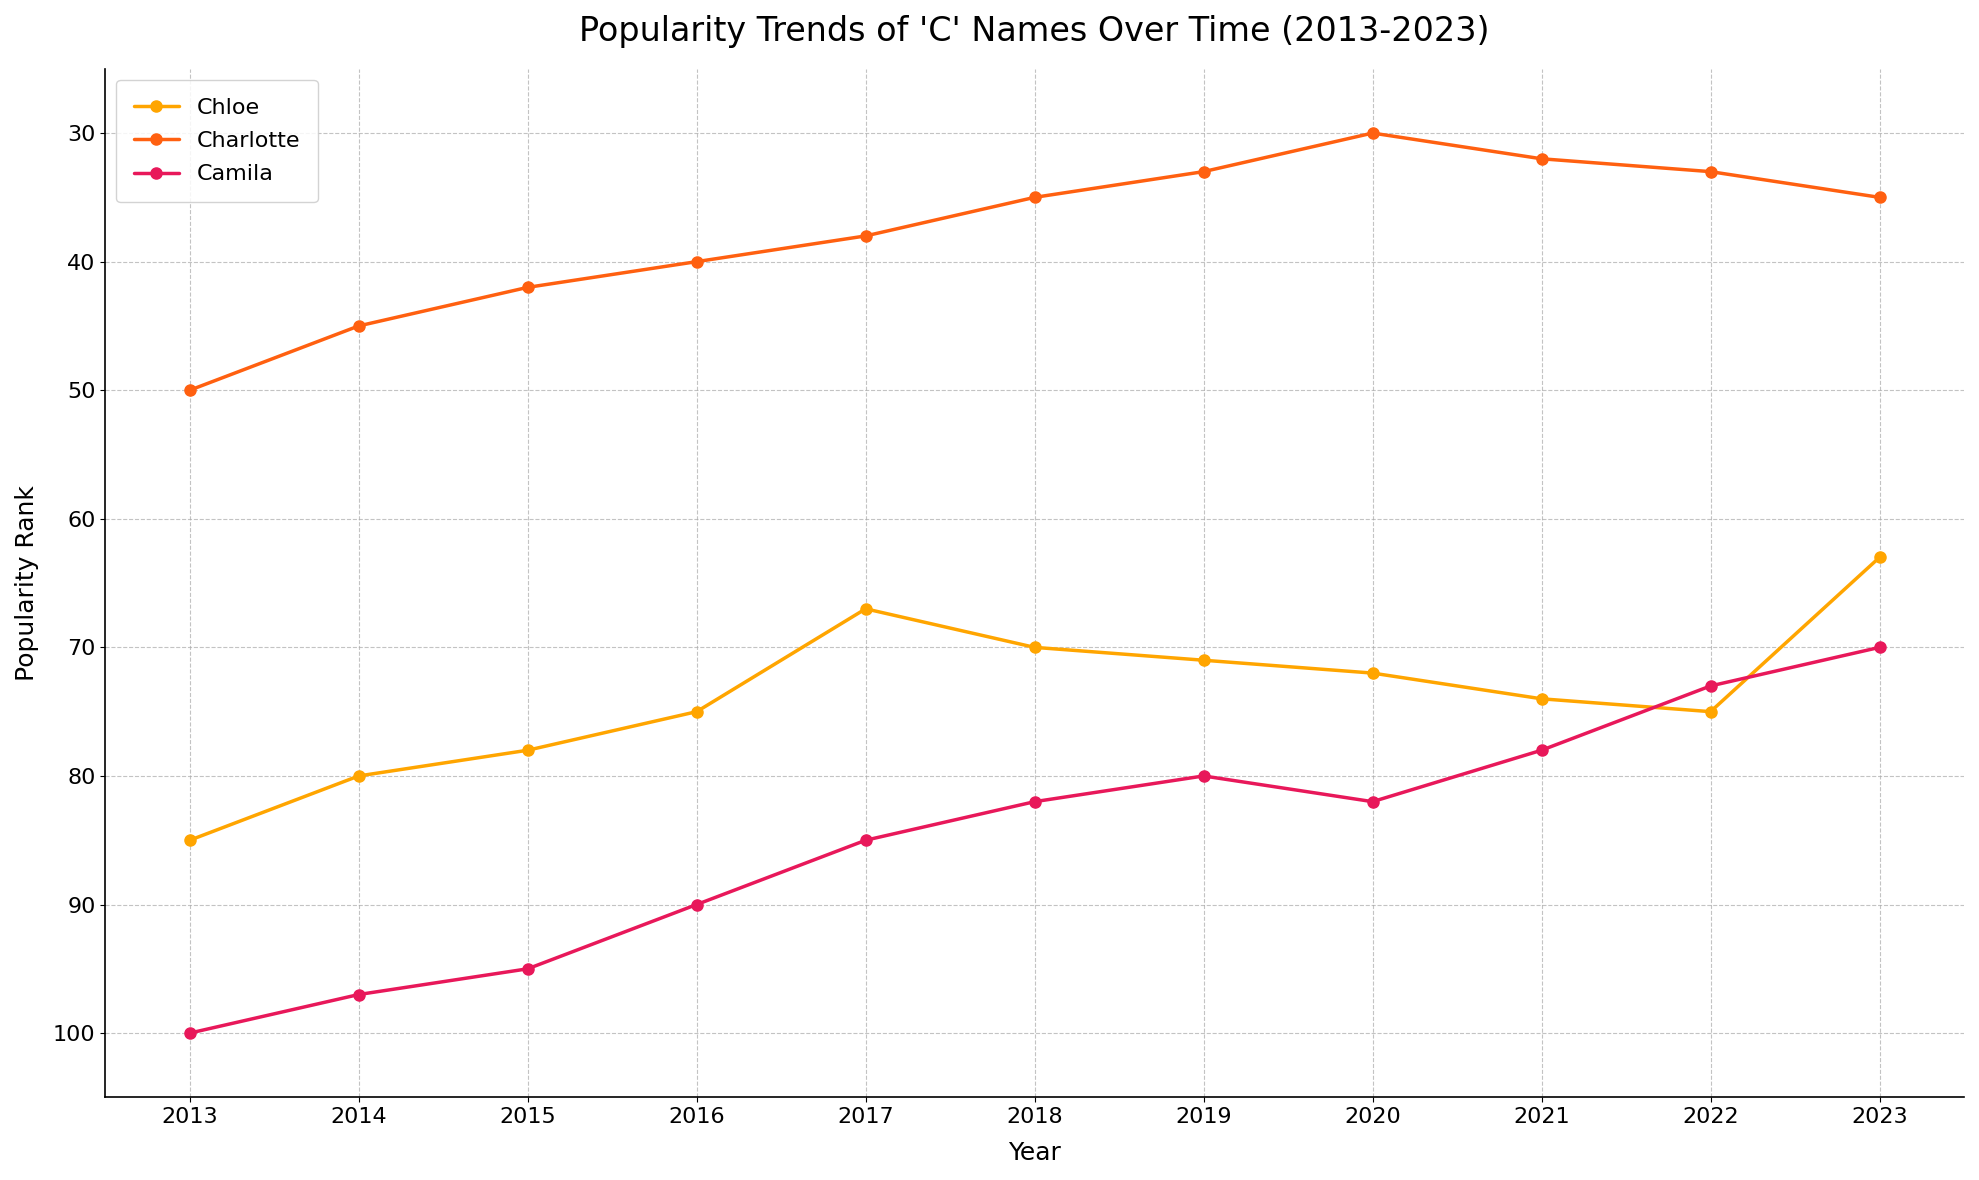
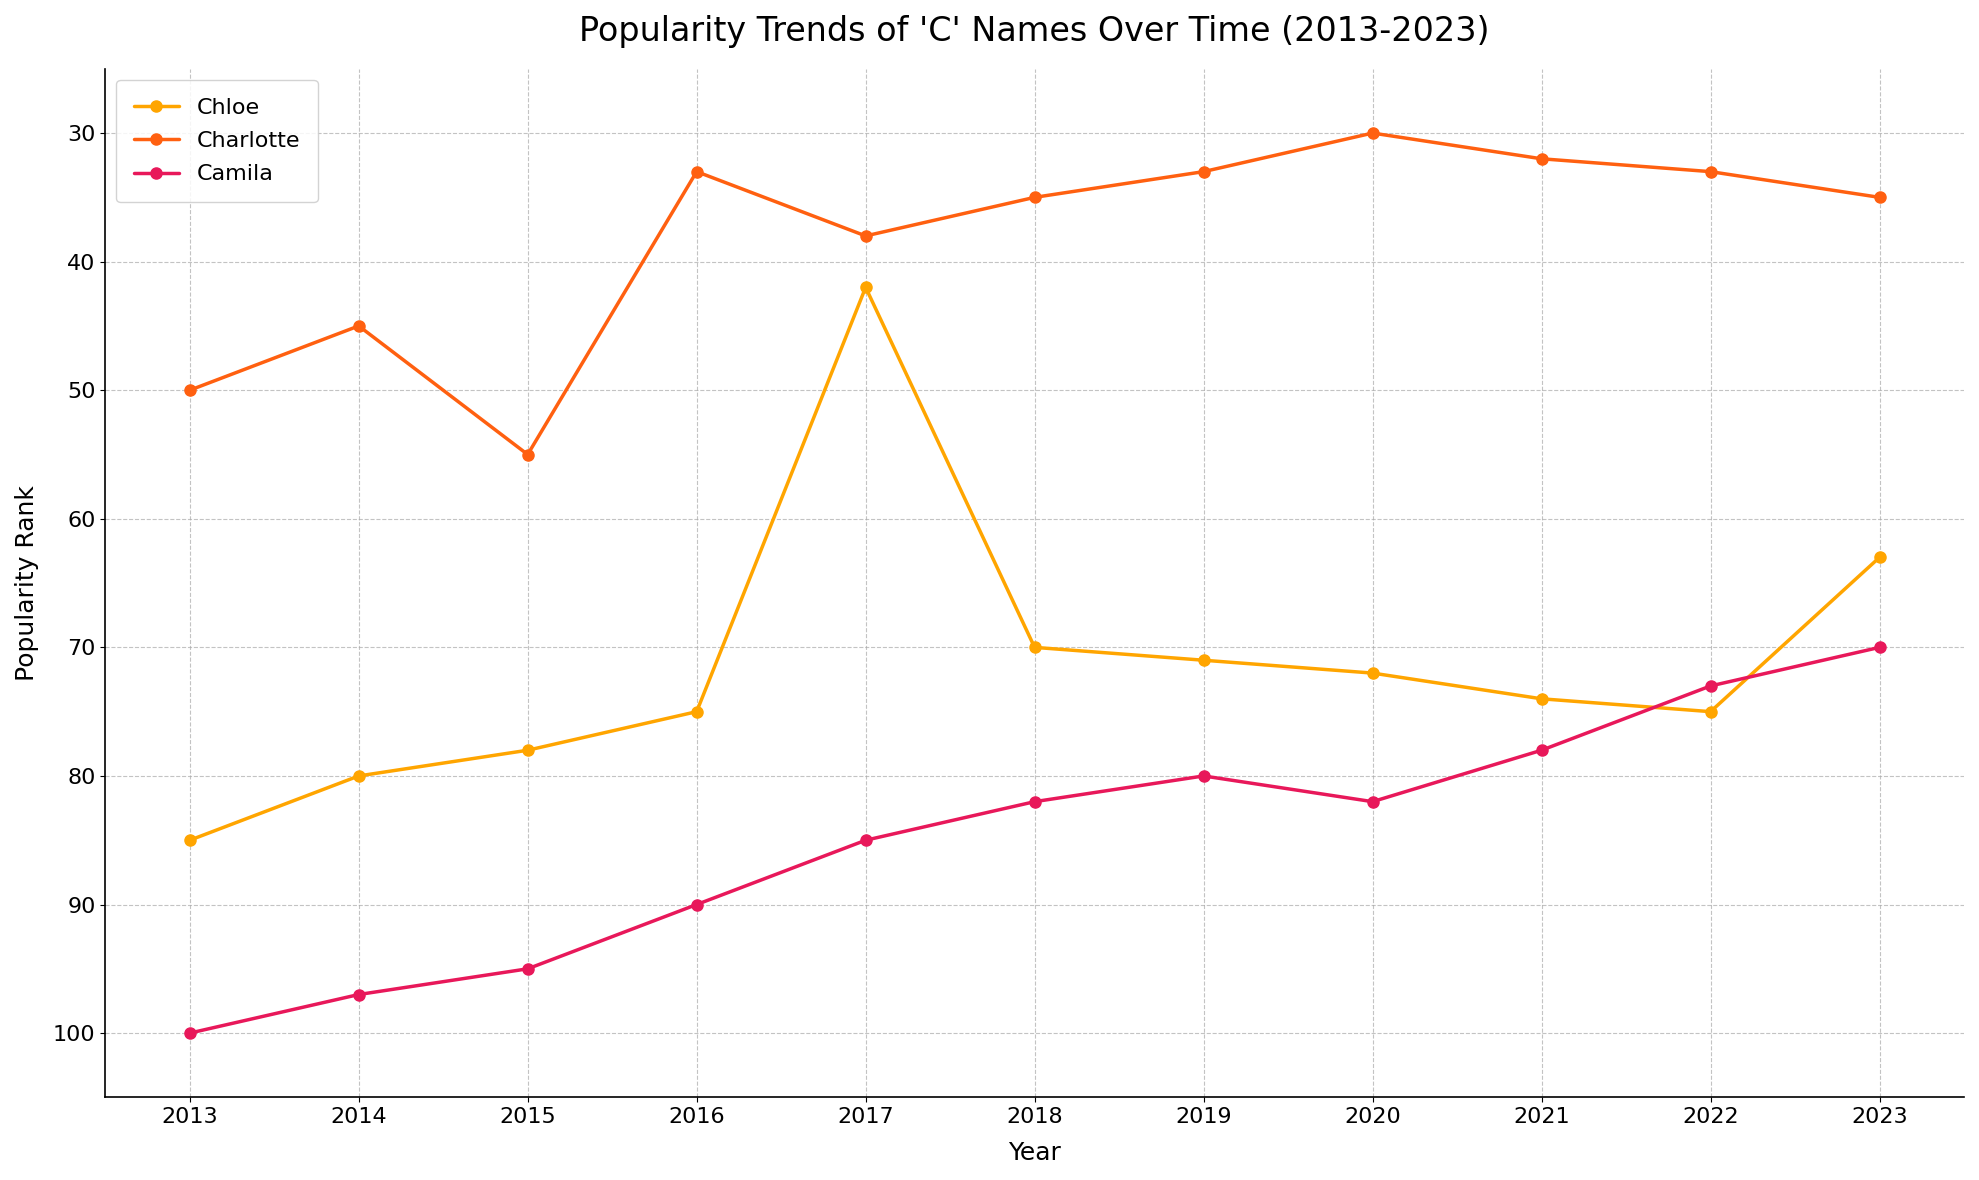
Charlotte/2015: 42 -> 55
Charlotte/2016: 40 -> 33
Chloe/2017: 67 -> 42
